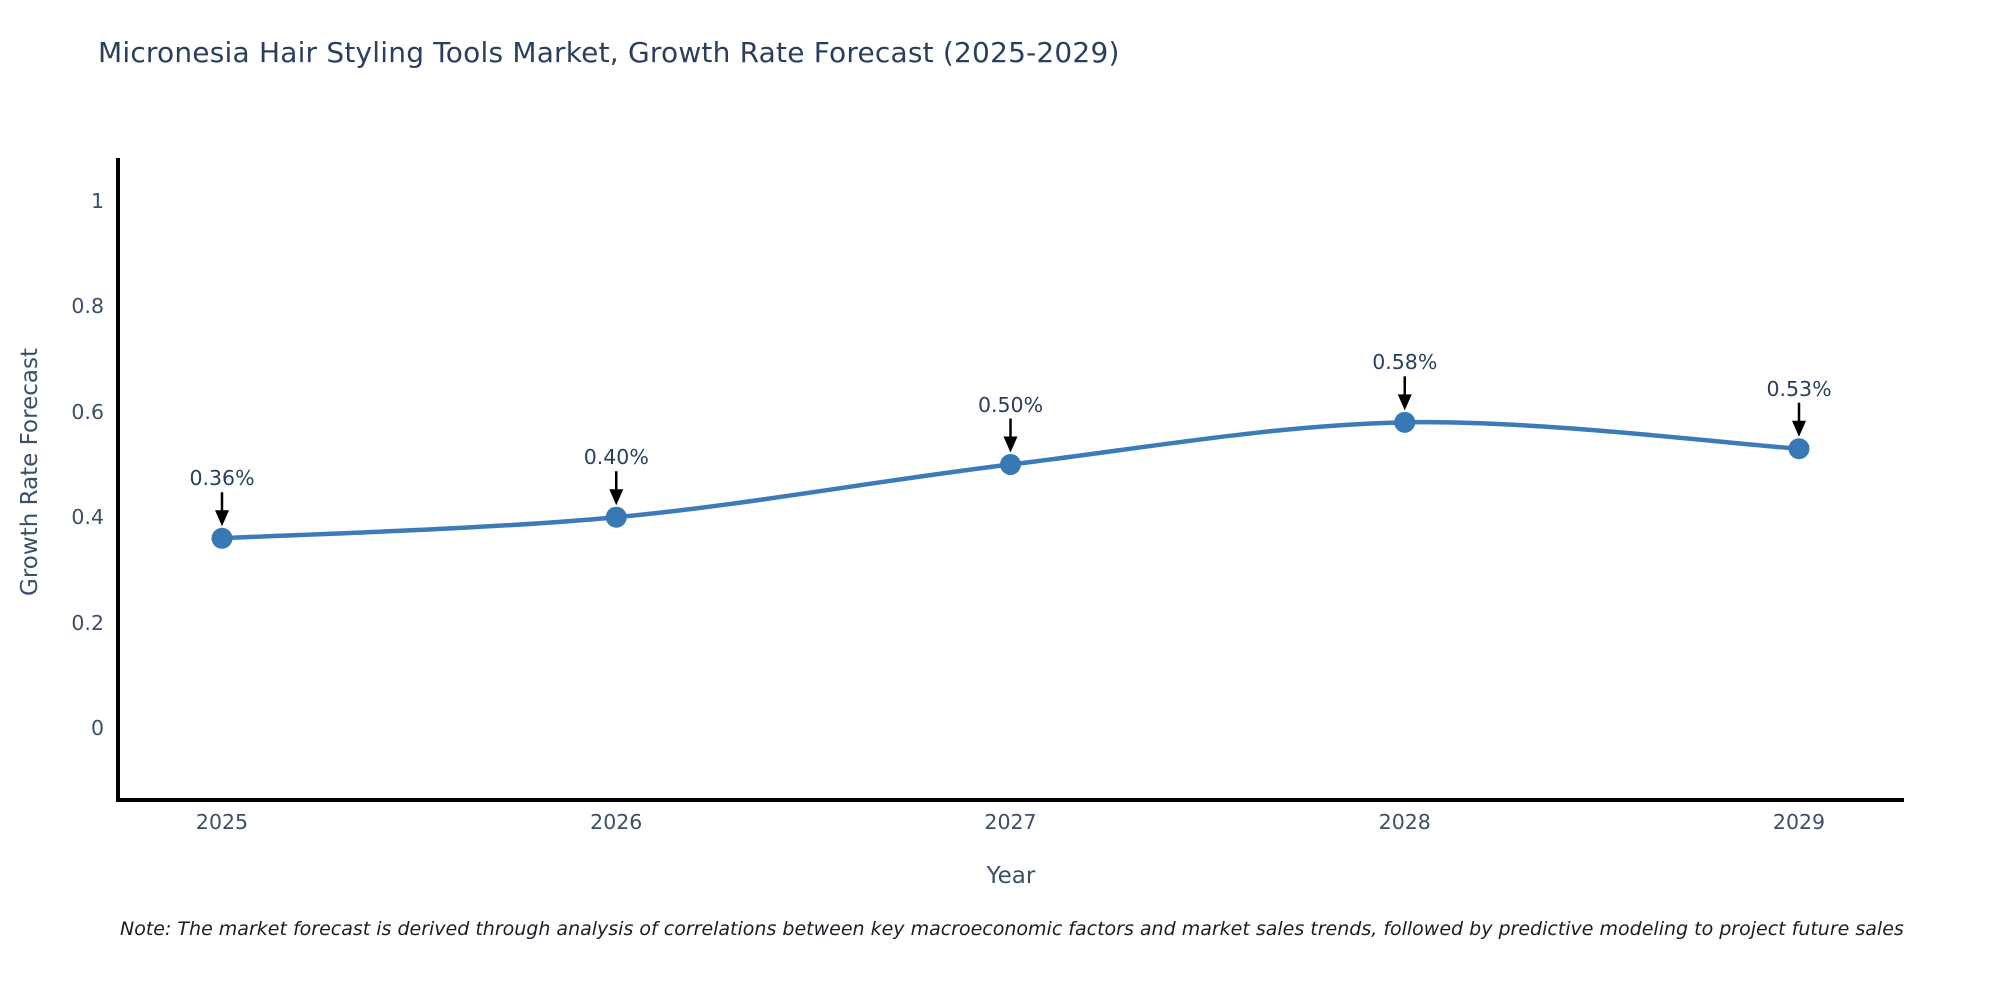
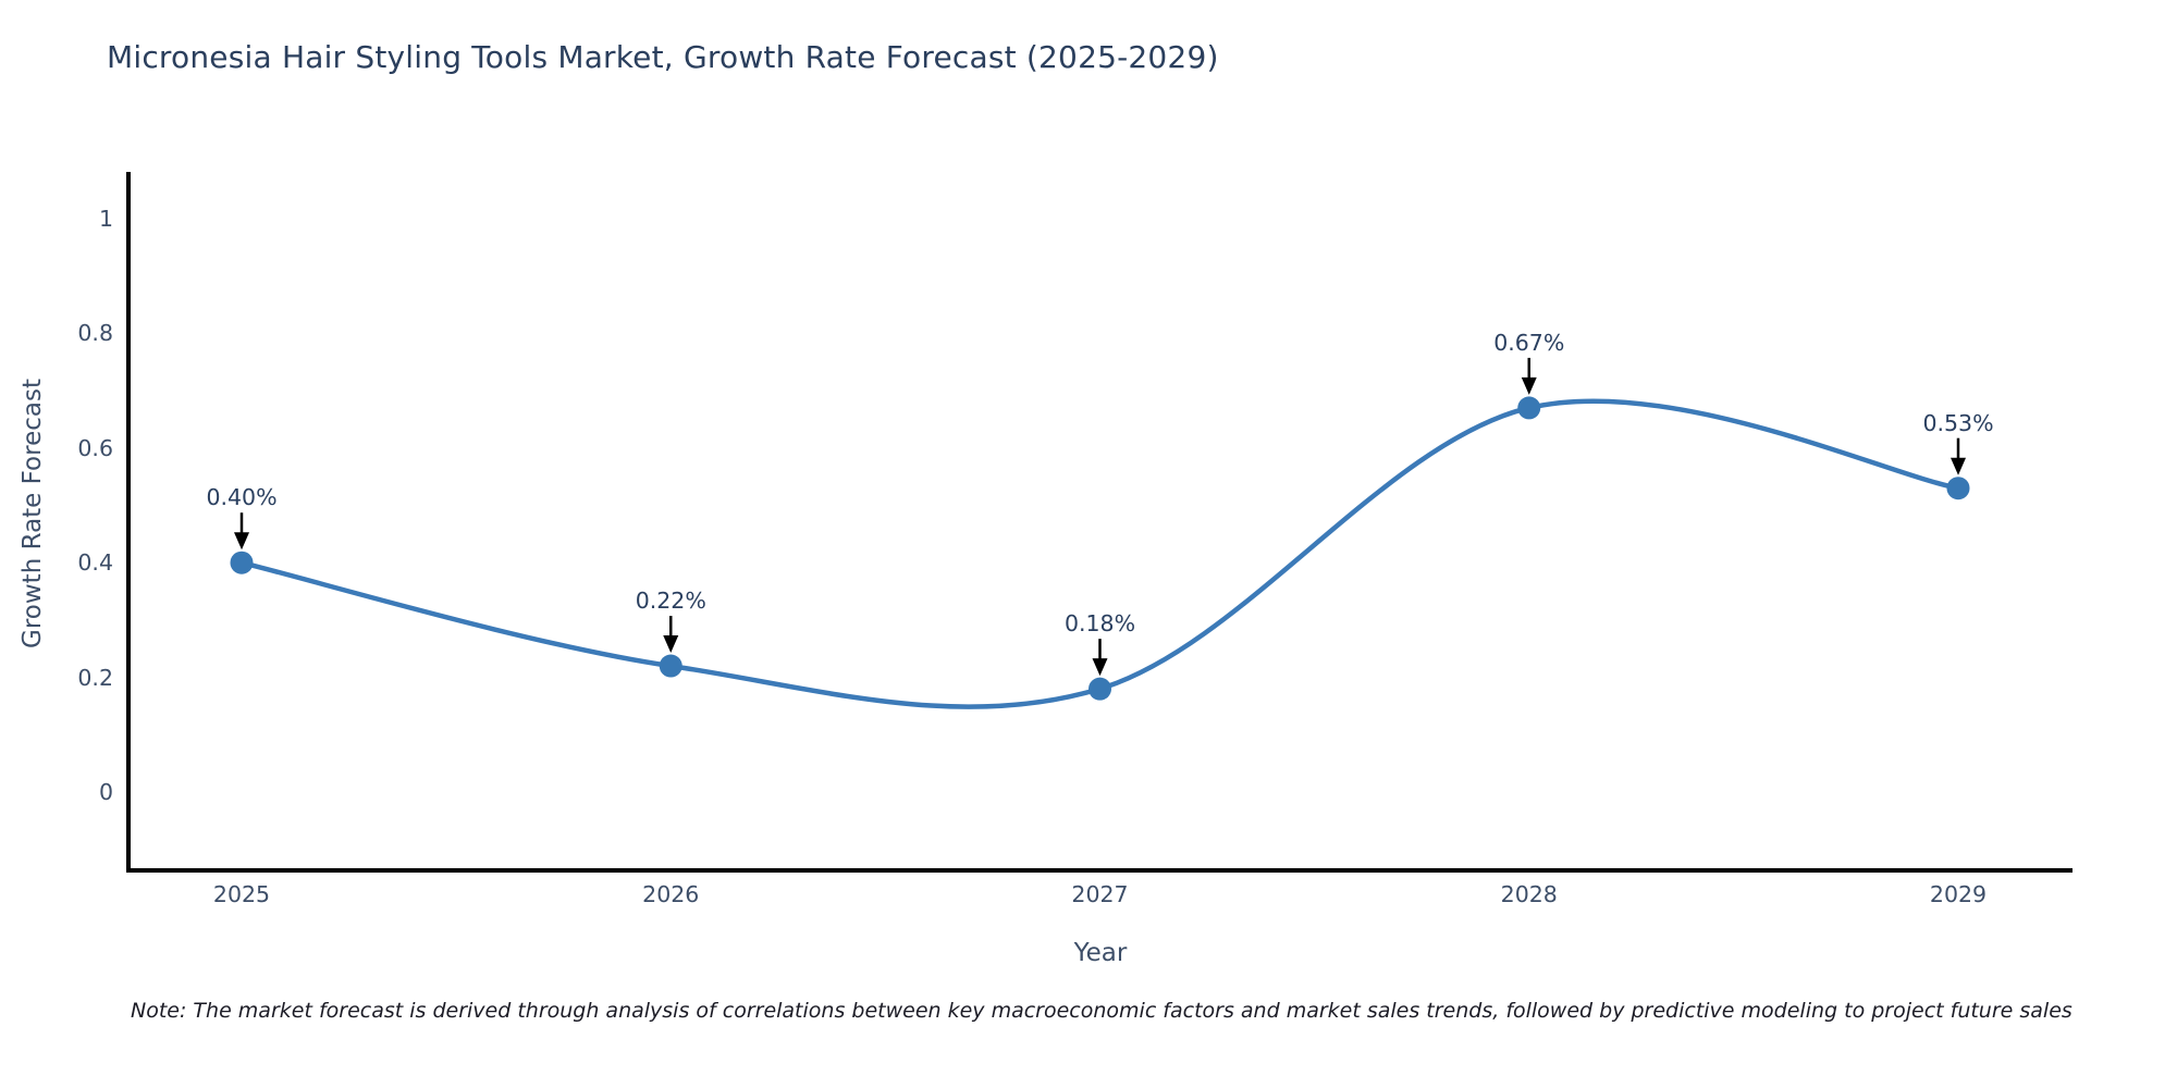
2025: 0.36% -> 0.40%
2026: 0.40% -> 0.22%
2027: 0.50% -> 0.18%
2028: 0.58% -> 0.67%
